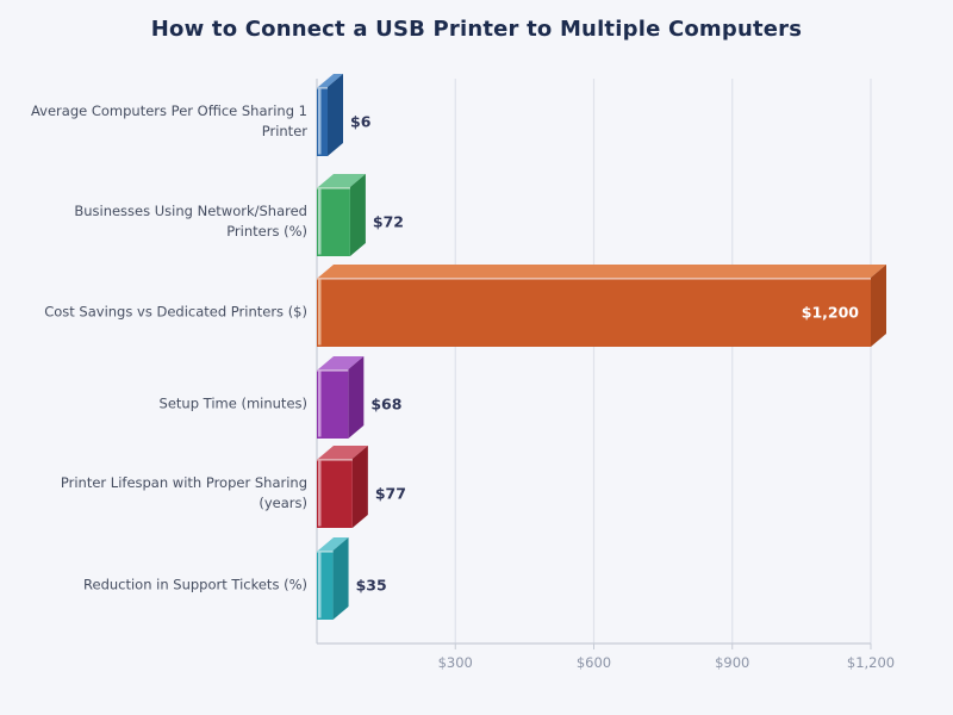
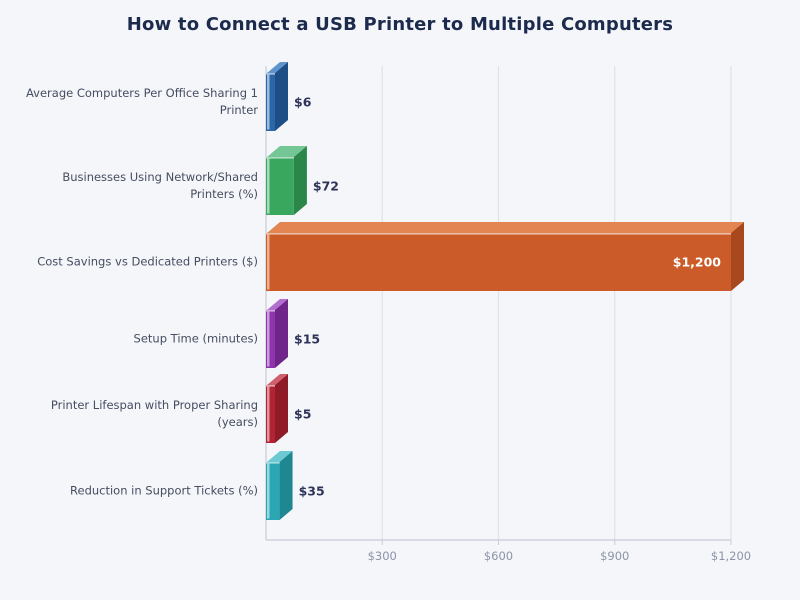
Setup Time (minutes): $68 -> $15
Printer Lifespan with Proper Sharing (years): $77 -> $5
